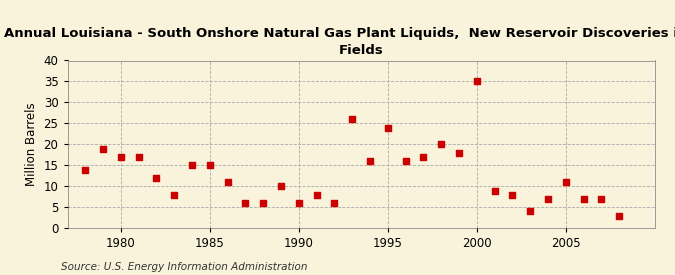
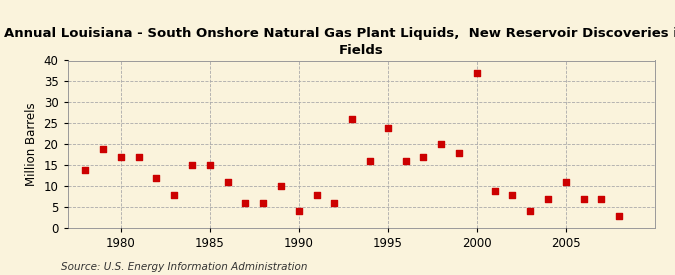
1990: 6 -> 4
2000: 35 -> 37
